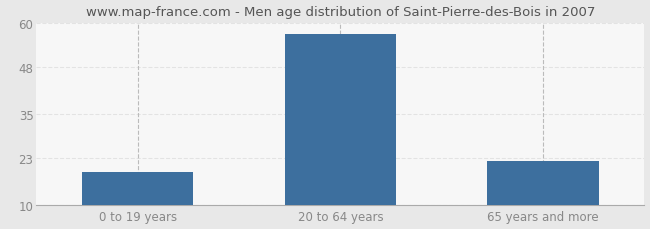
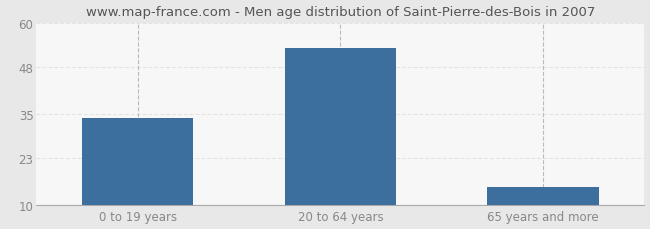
0 to 19 years: 19 -> 34
20 to 64 years: 57 -> 53
65 years and more: 22 -> 15
